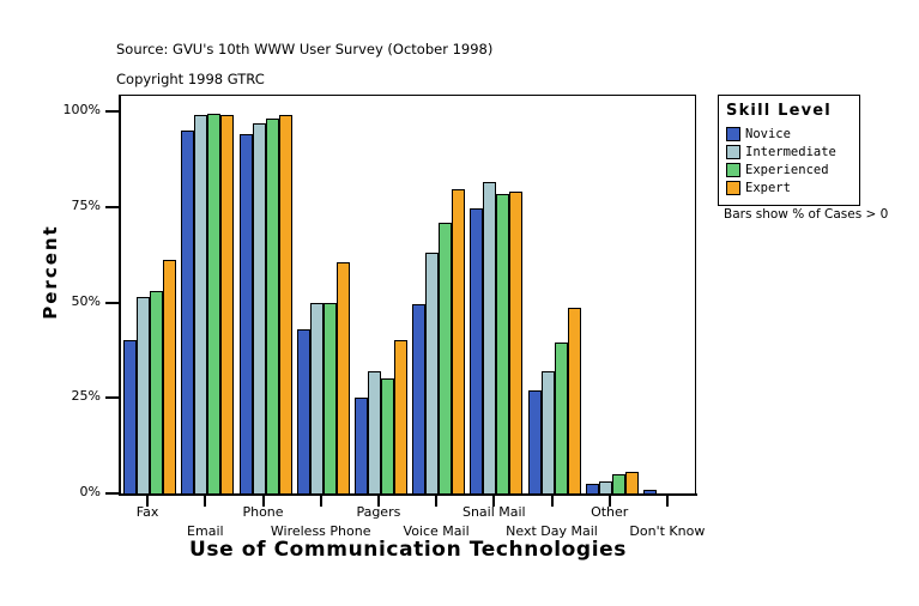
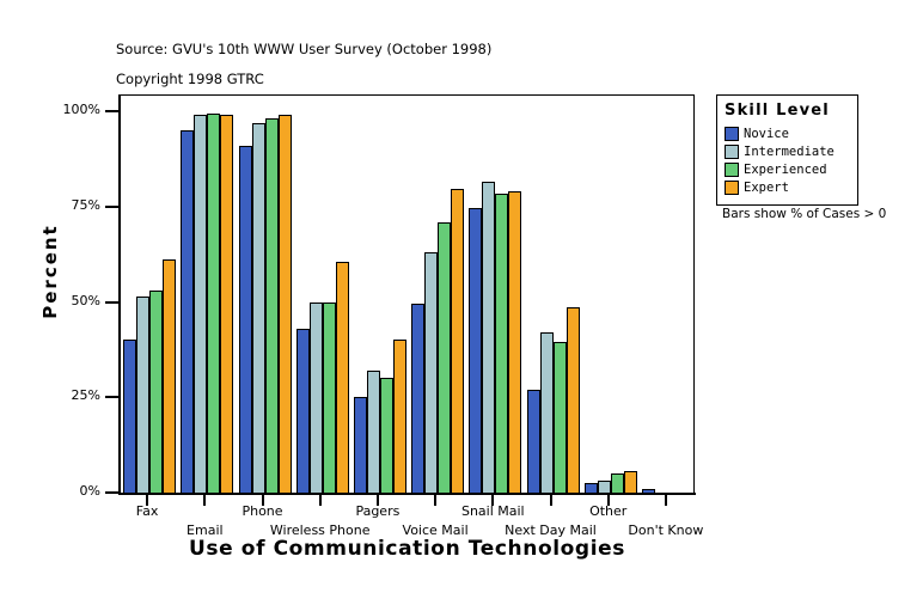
Novice/Phone: 94% -> 91%
Intermediate/Next Day Mail: 32% -> 42%
